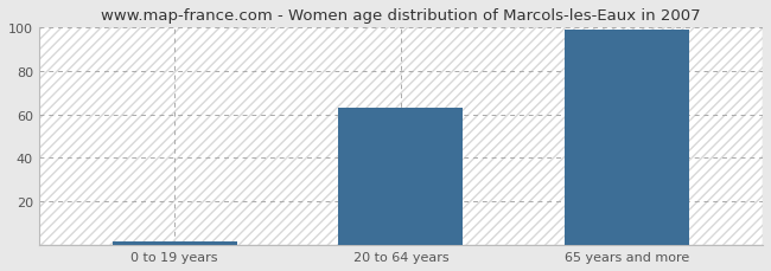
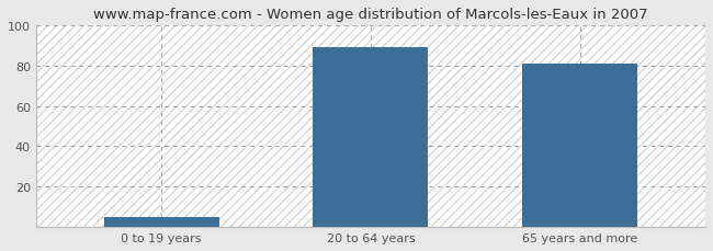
0 to 19 years: 2 -> 5
20 to 64 years: 63 -> 89
65 years and more: 99 -> 81
